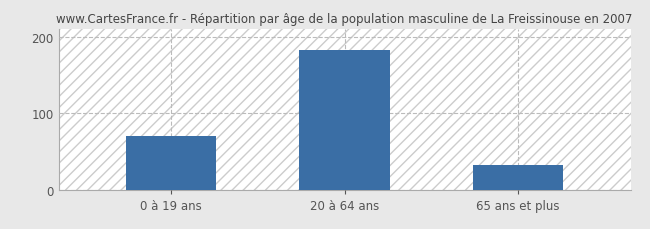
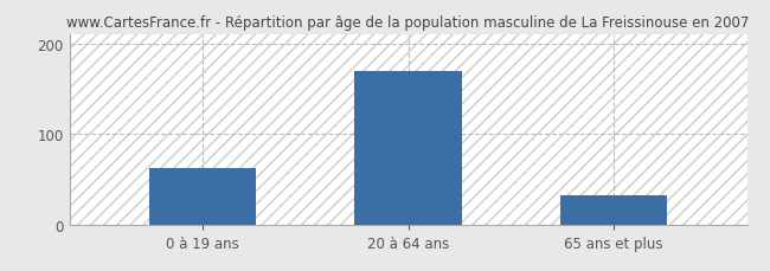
0 à 19 ans: 70 -> 62
20 à 64 ans: 182 -> 170
